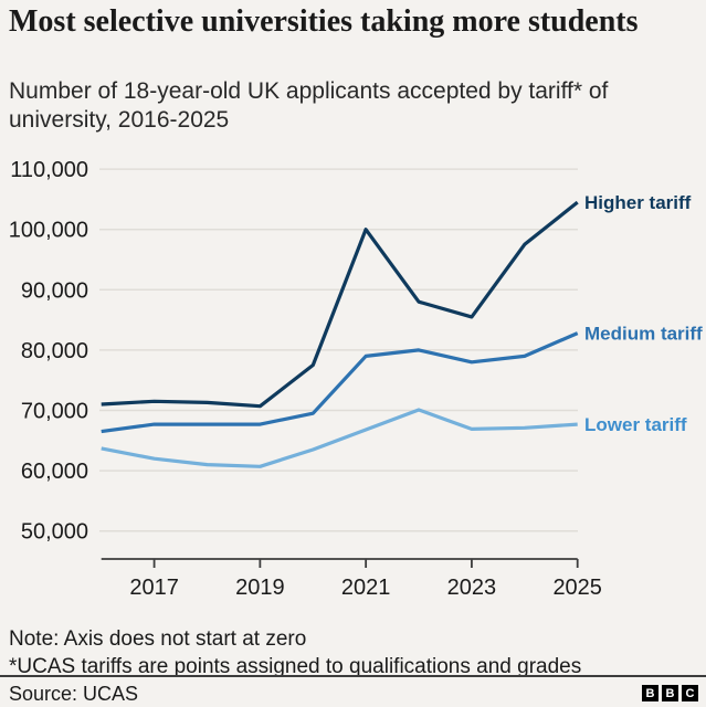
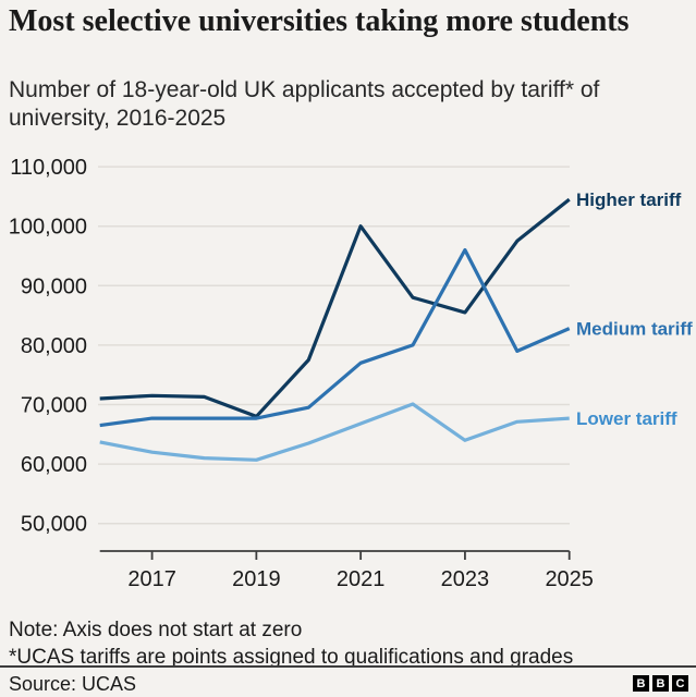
Higher tariff/2019: 71000 -> 68000
Medium tariff/2021: 79000 -> 77000
Medium tariff/2023: 78000 -> 96000
Lower tariff/2023: 67000 -> 64000
